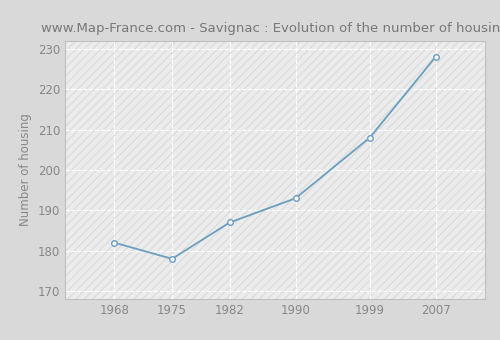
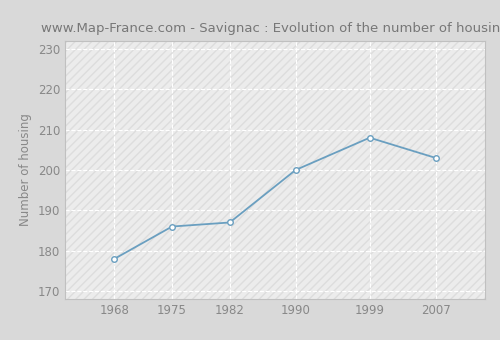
1968: 182 -> 178
1975: 178 -> 186
1990: 193 -> 200
2007: 228 -> 203
